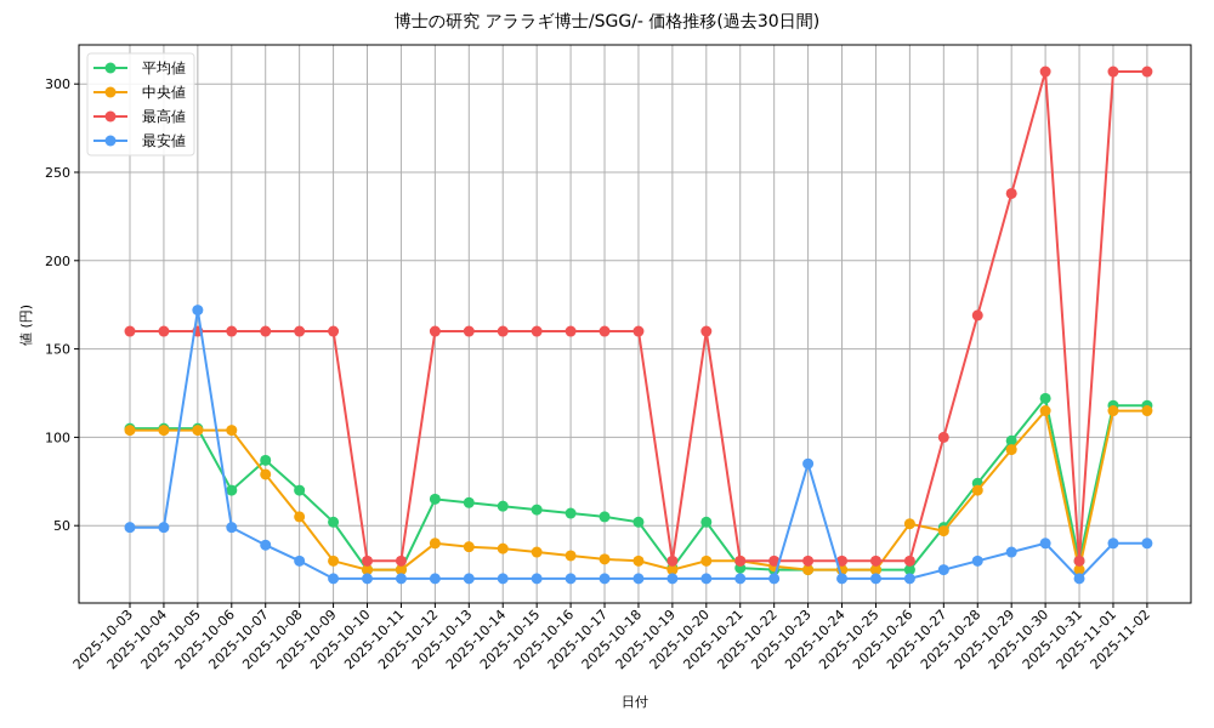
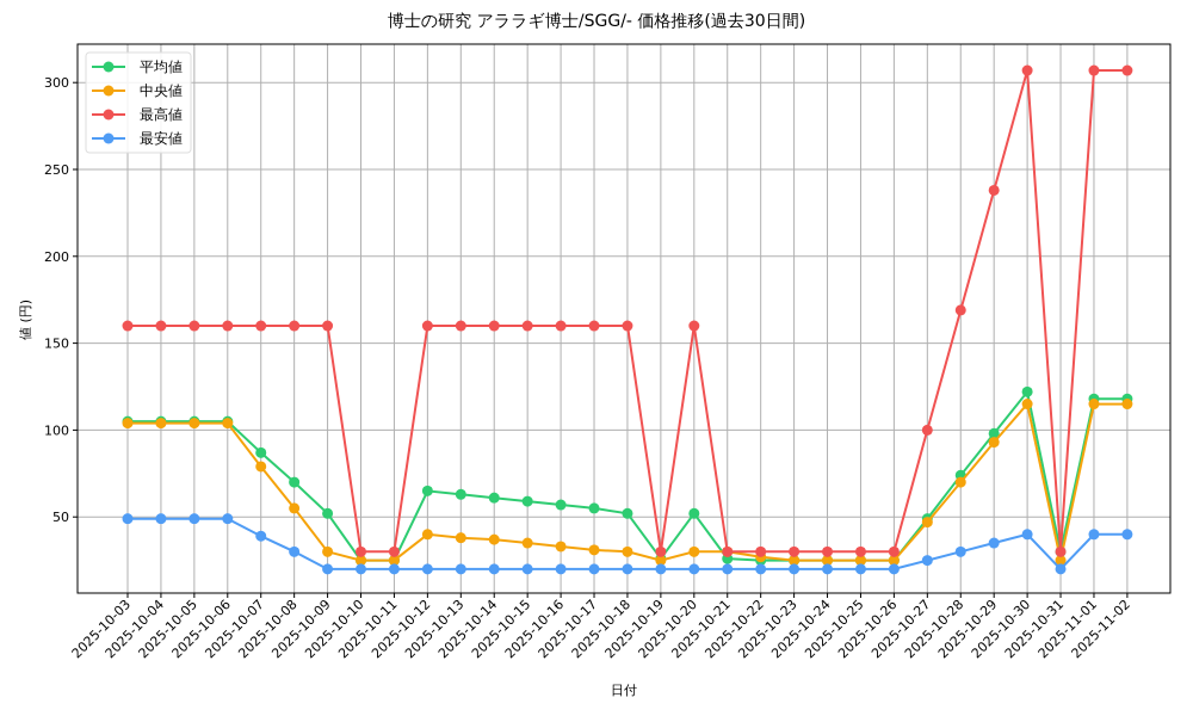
最安値/2025-10-05: 172 -> 49
平均値/2025-10-06: 70 -> 105
最安値/2025-10-23: 85 -> 20
中央値/2025-10-26: 51 -> 25
